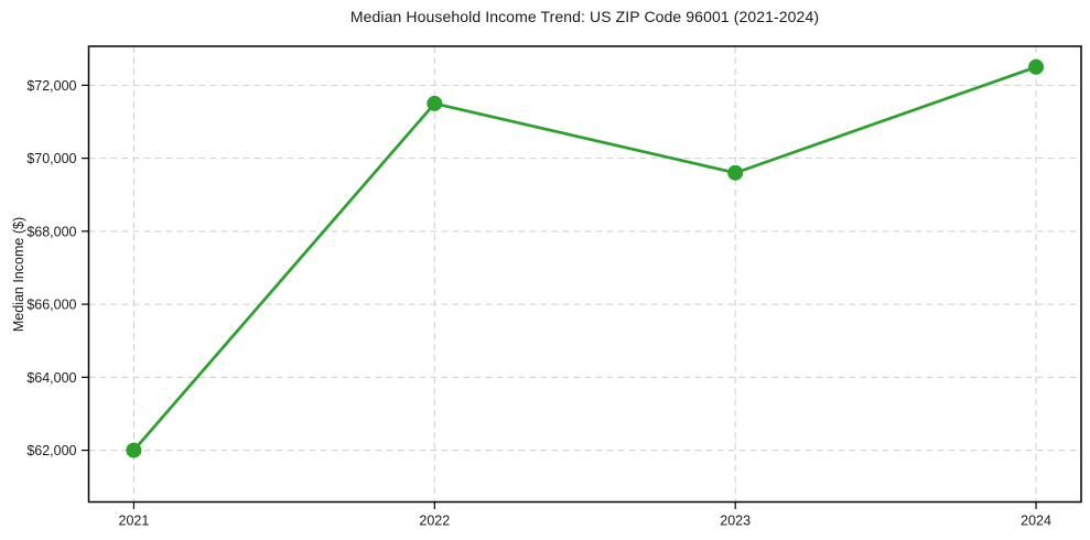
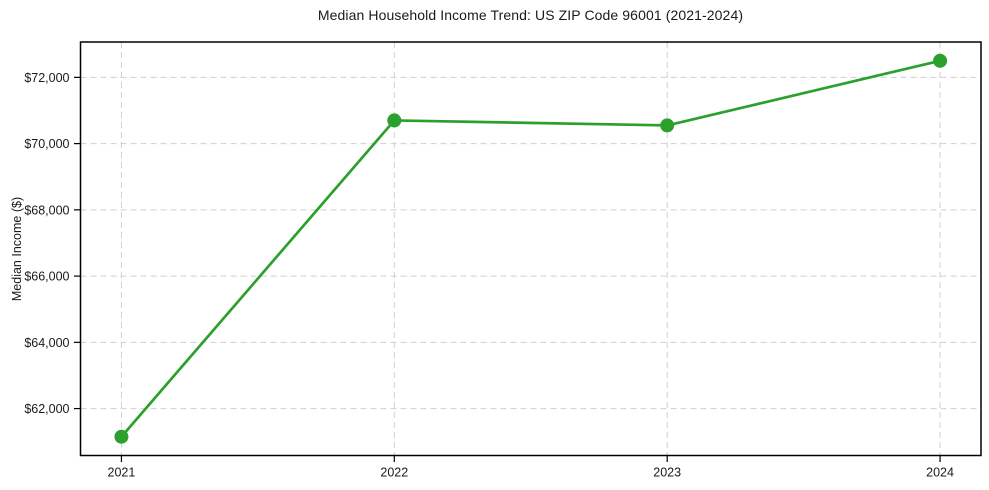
2021: $62000 -> $61200
2022: $71500 -> $70700
2023: $69600 -> $70600
